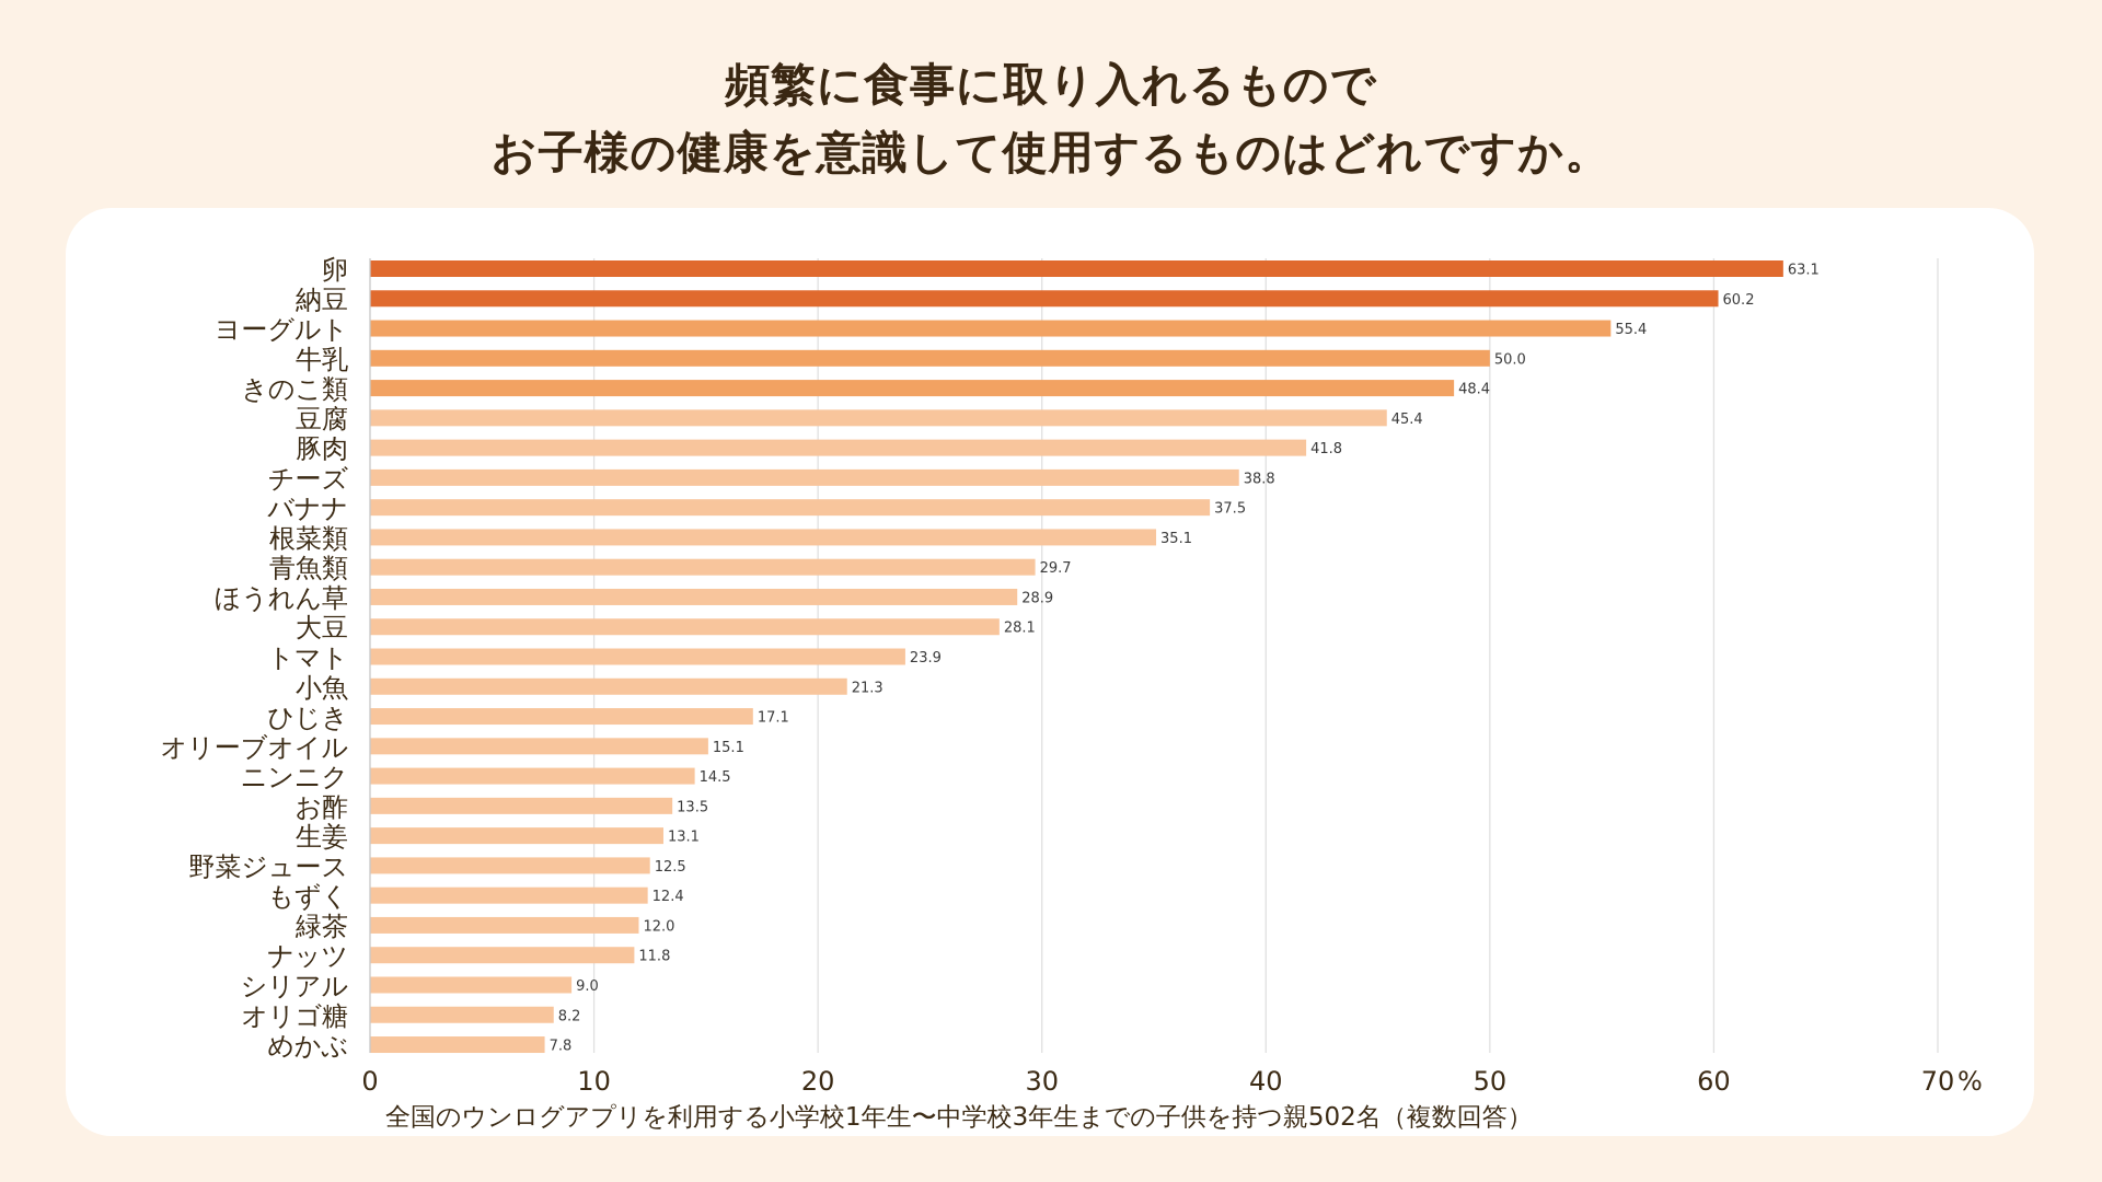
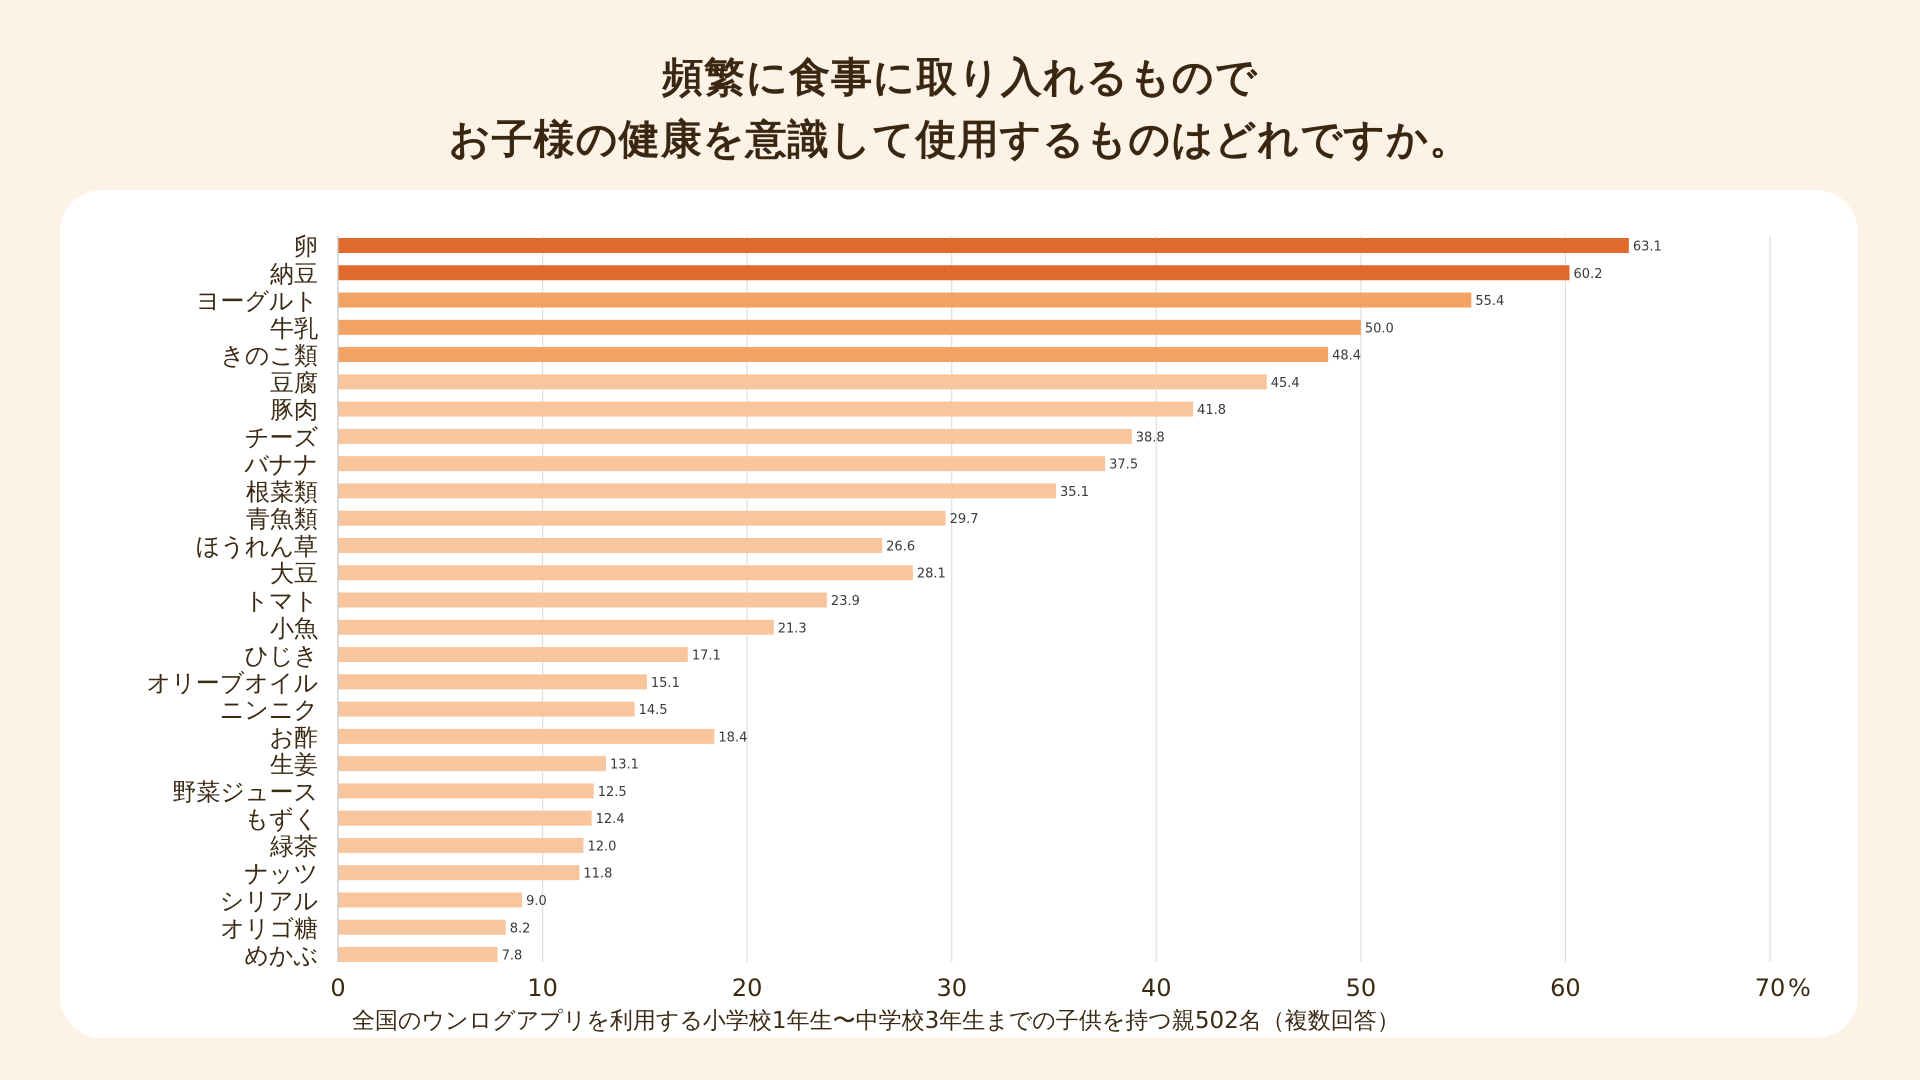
ほうれん草: 28.9 -> 26.6
お酢: 13.5 -> 18.4
